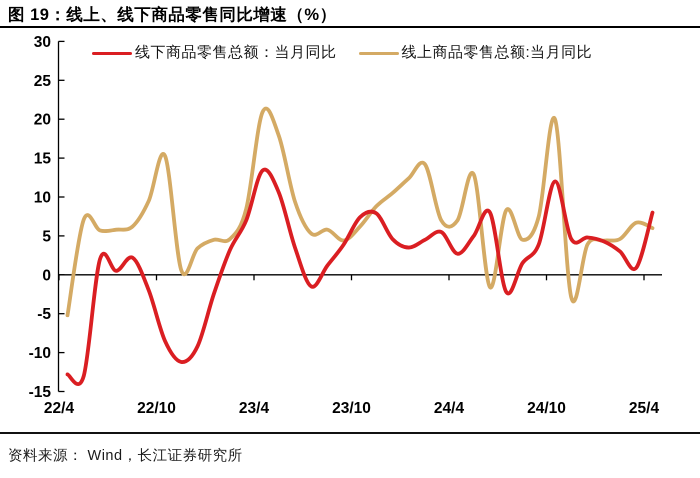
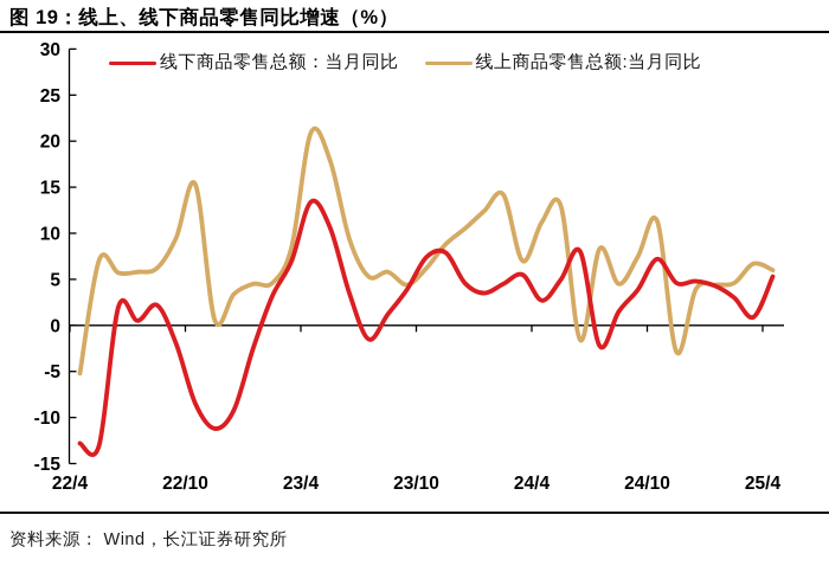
线上商品零售总额:当月同比/24/4: 7 -> 11
线下商品零售总额：当月同比/24/10: 12 -> 7
线上商品零售总额:当月同比/24/10: 20 -> 11
线下商品零售总额：当月同比/25/4: 8 -> 5
